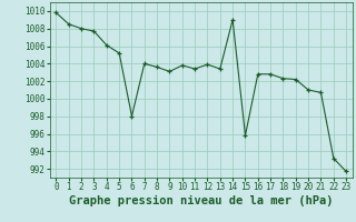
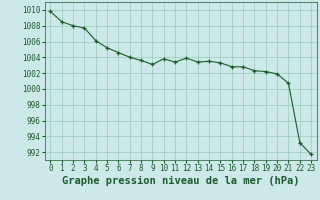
6: 998.0 -> 1004.6
14: 1009.0 -> 1003.5
15: 995.8 -> 1003.3
20: 1001.0 -> 1001.9
